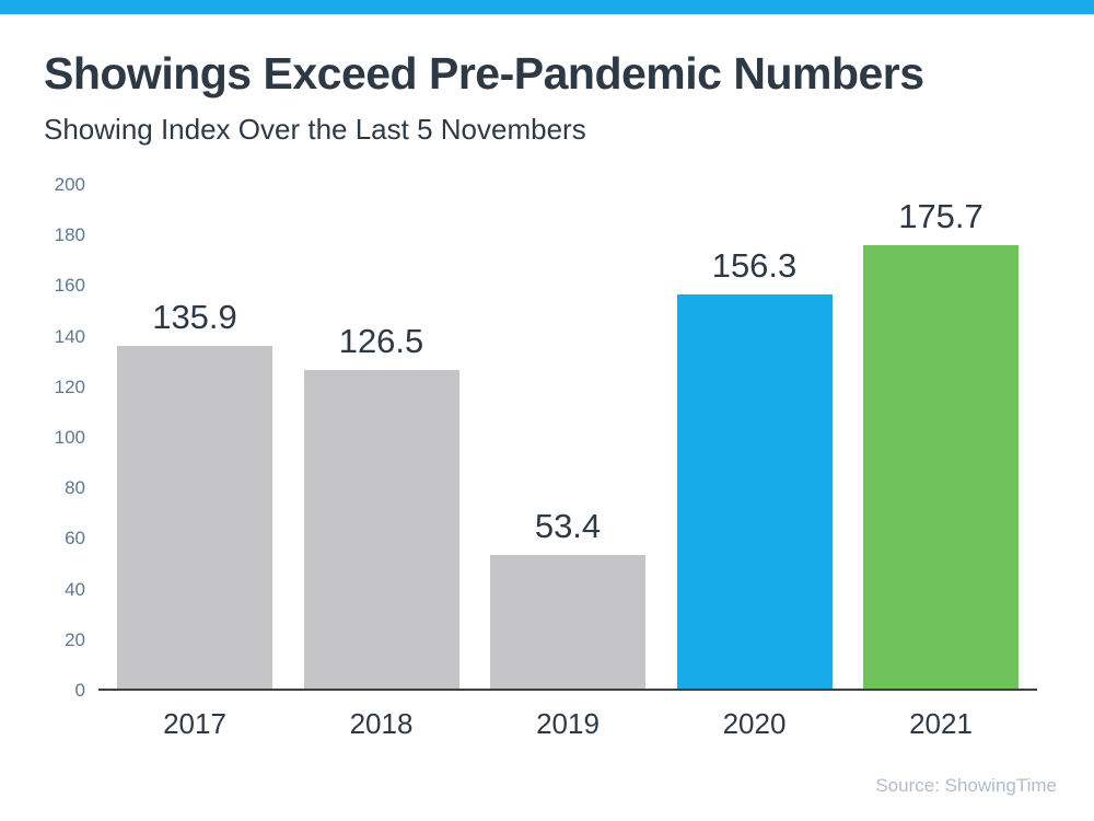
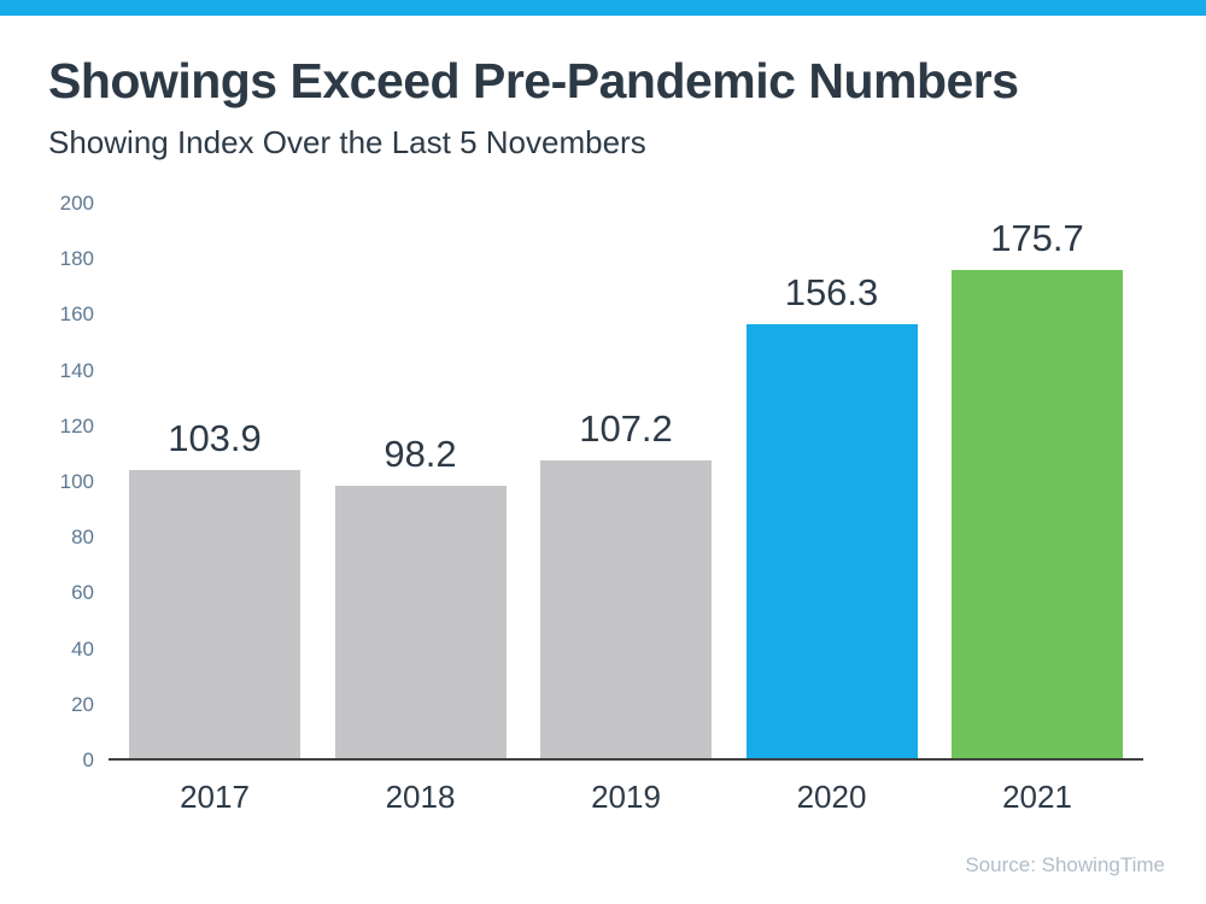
2017: 135.9 -> 103.9
2018: 126.5 -> 98.2
2019: 53.4 -> 107.2
